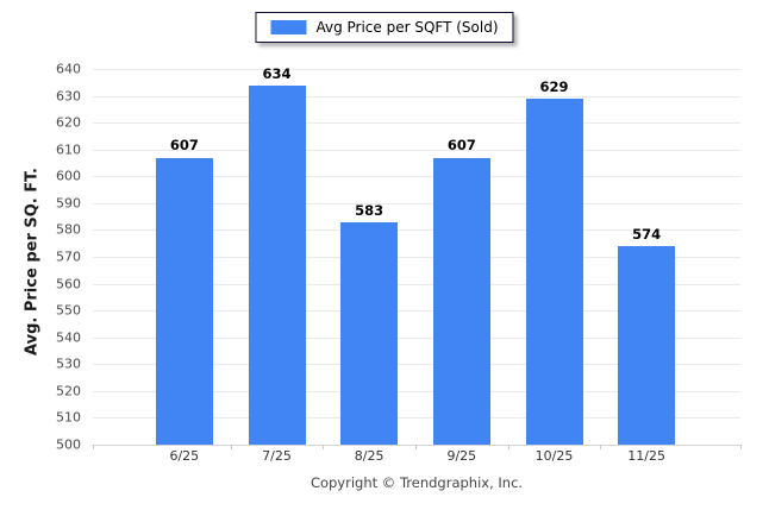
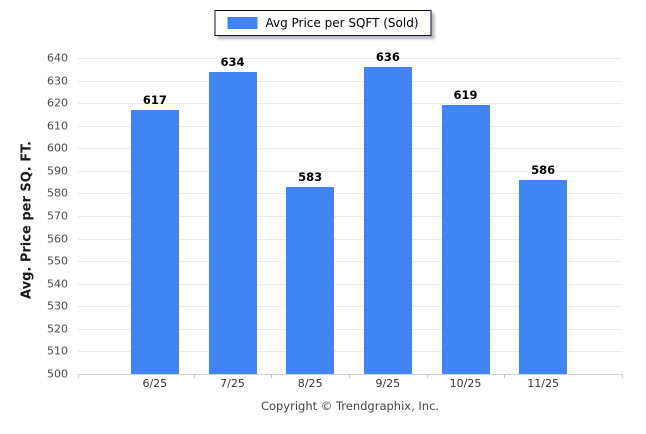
6/25: 607 -> 617
9/25: 607 -> 636
10/25: 629 -> 619
11/25: 574 -> 586
